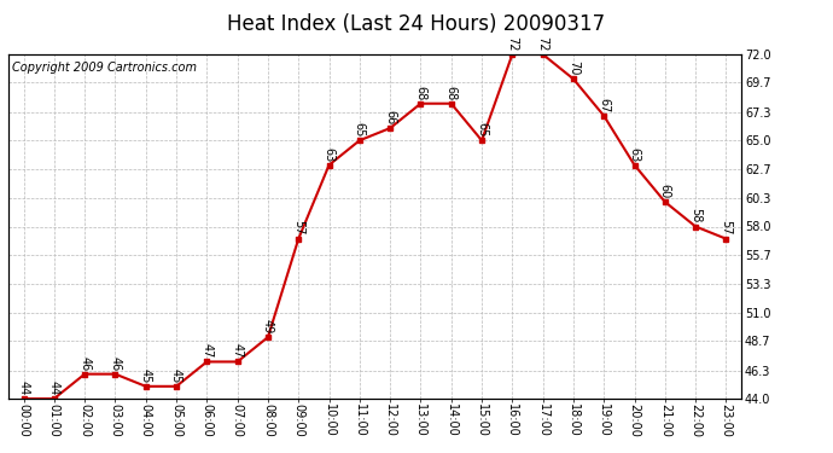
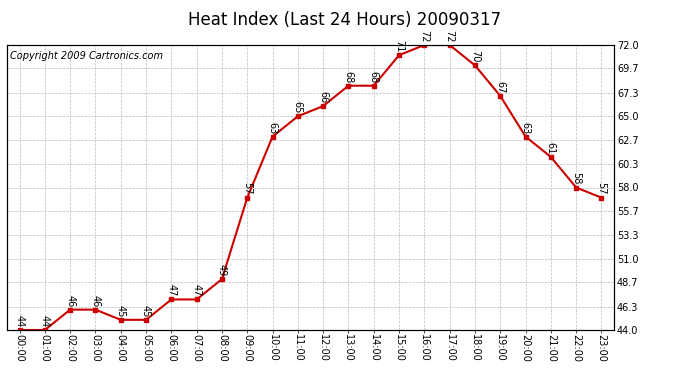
15:00: 65 -> 71
21:00: 60 -> 61
